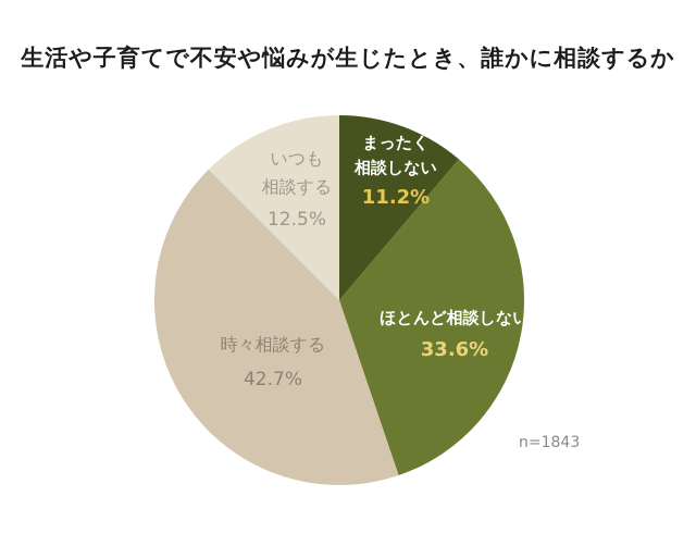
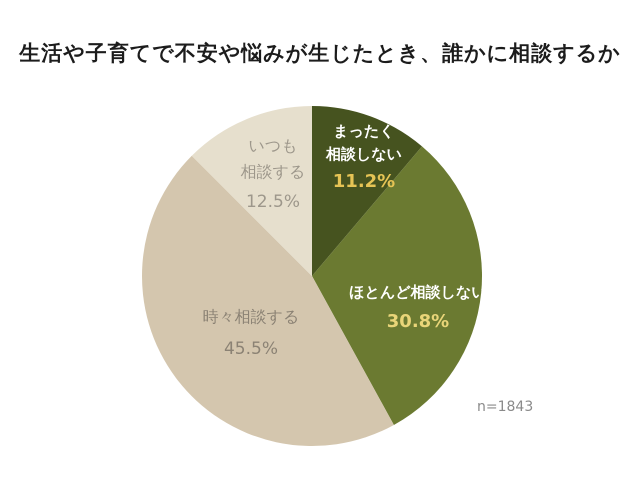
ほとんど相談しない: 33.6% -> 30.8%
時々相談する: 42.7% -> 45.5%
